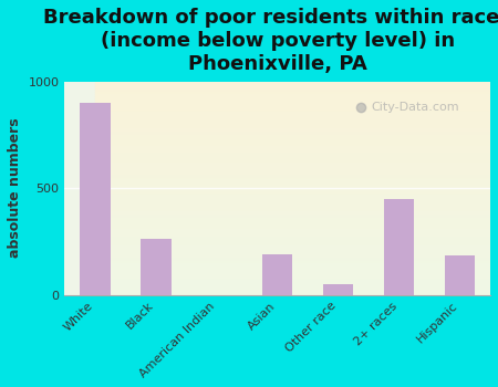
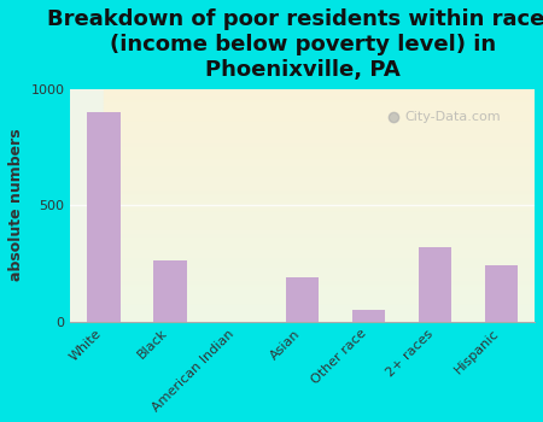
2+ races: 450 -> 320
Hispanic: 180 -> 240
